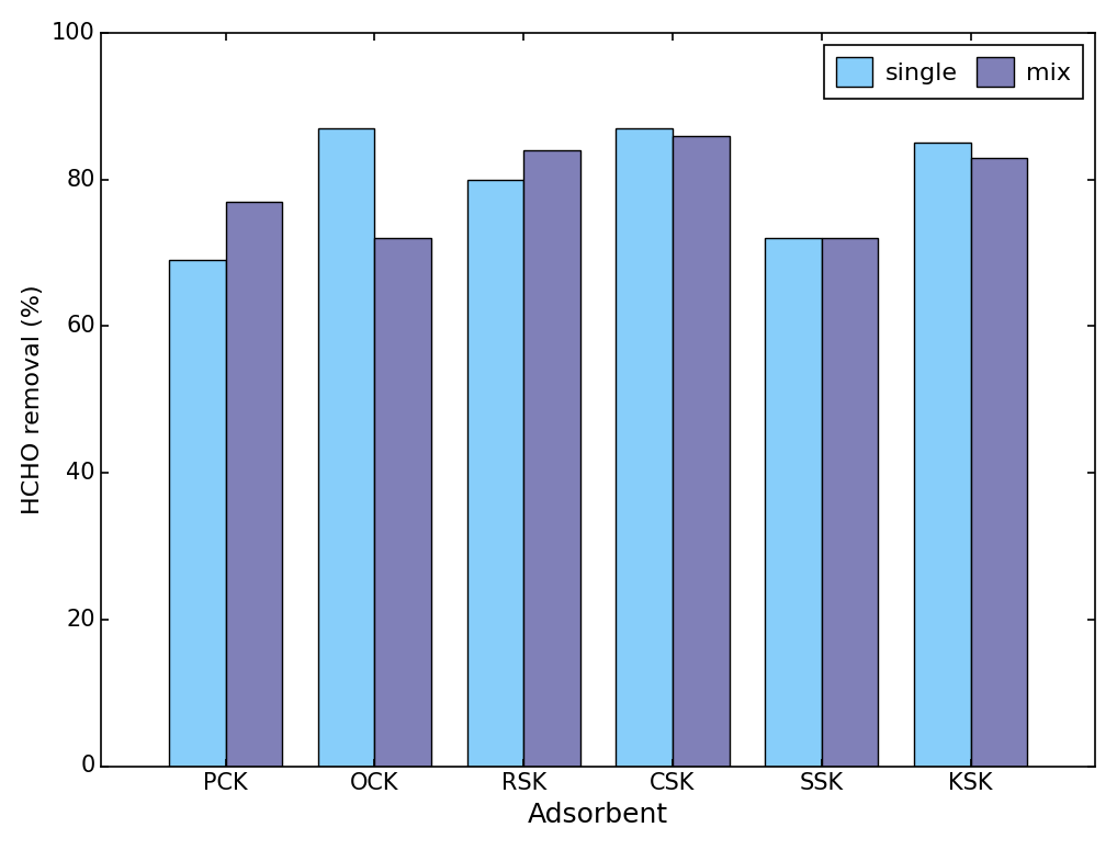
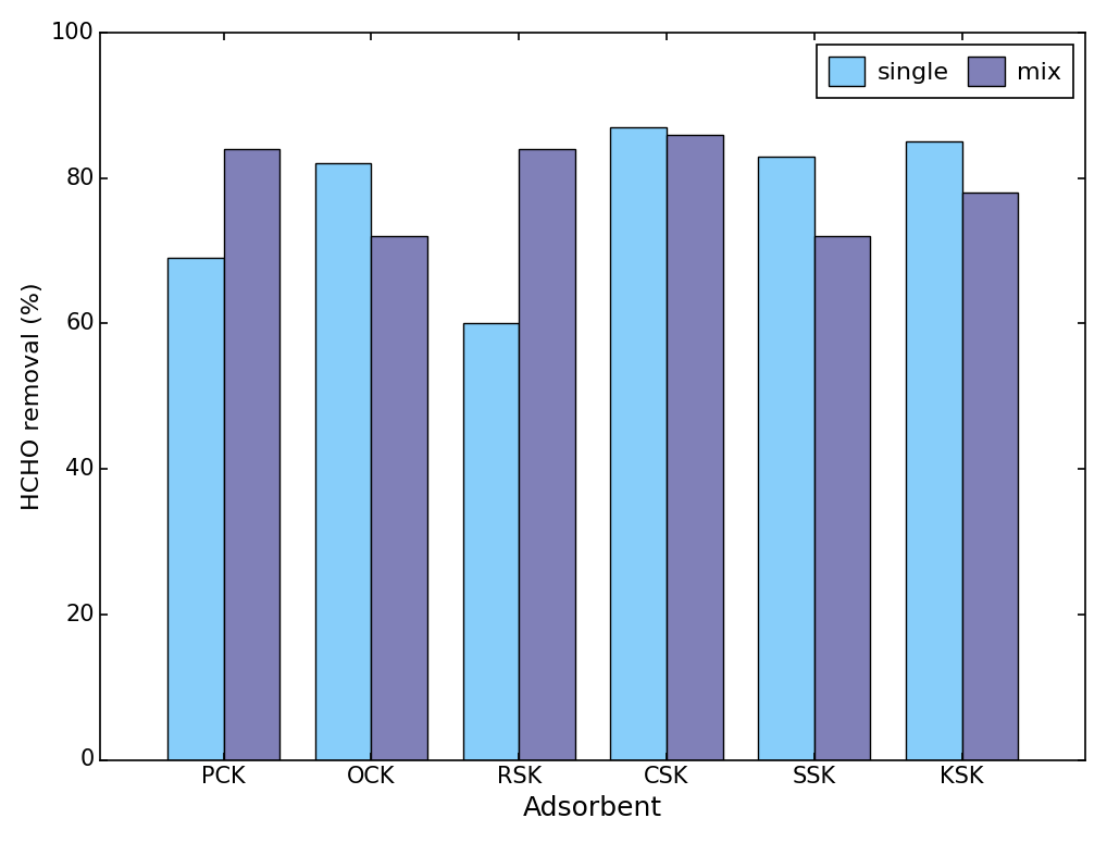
mix/PCK: 77 -> 84
single/OCK: 87 -> 82
single/RSK: 80 -> 60
single/SSK: 72 -> 83
mix/KSK: 83 -> 78
